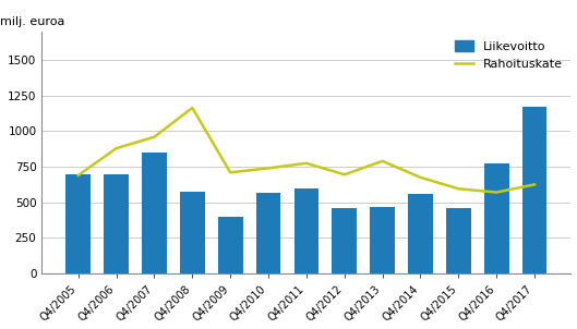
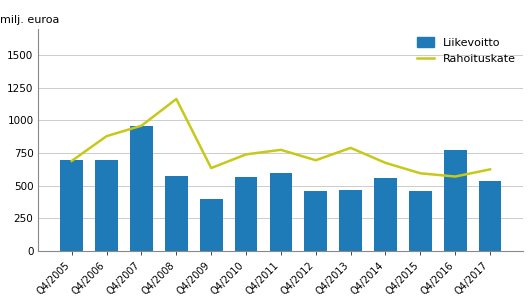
Liikevoitto/Q4/2007: 850 -> 960
Rahoituskate/Q4/2009: 710 -> 640
Liikevoitto/Q4/2017: 1170 -> 540
